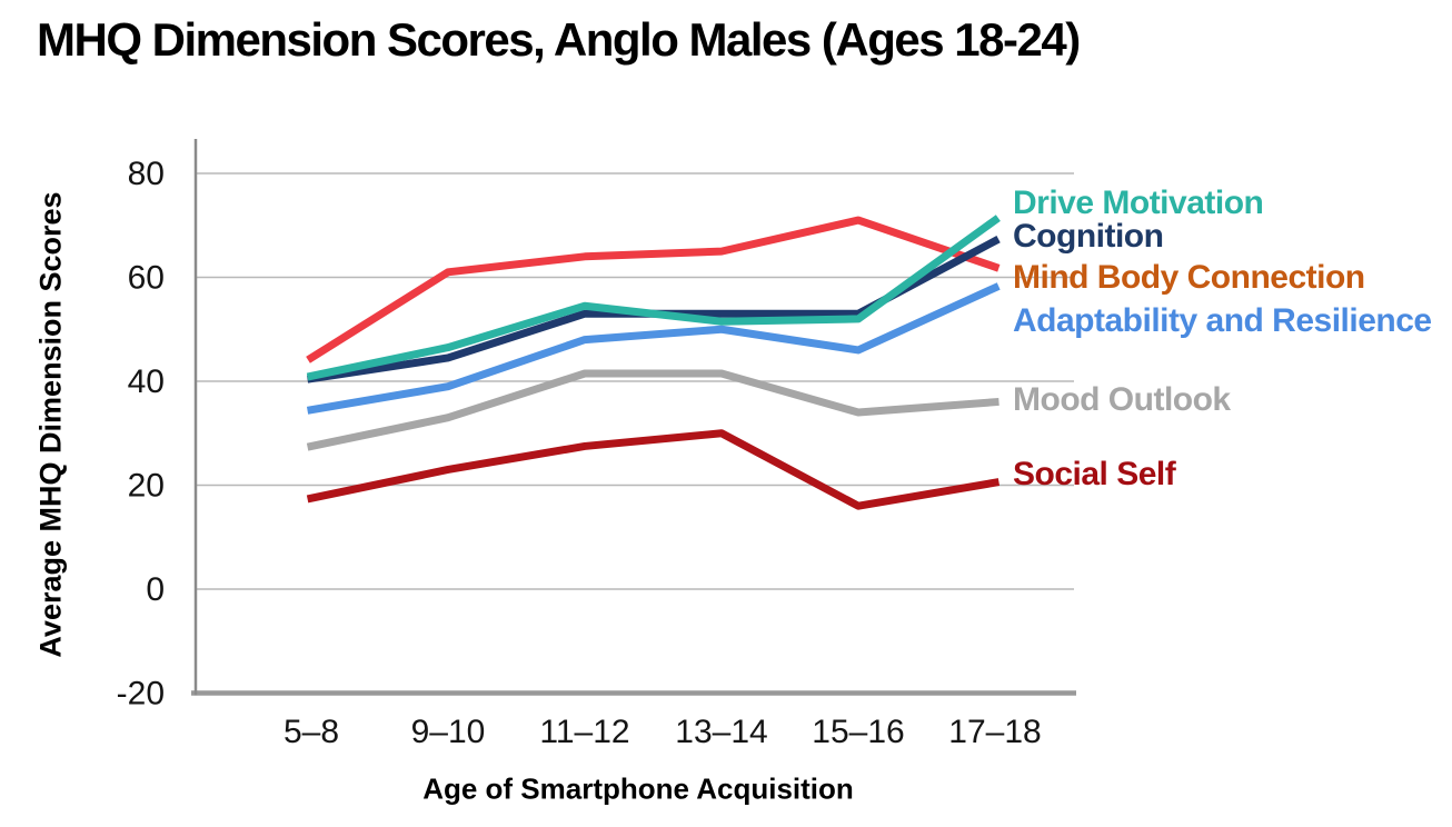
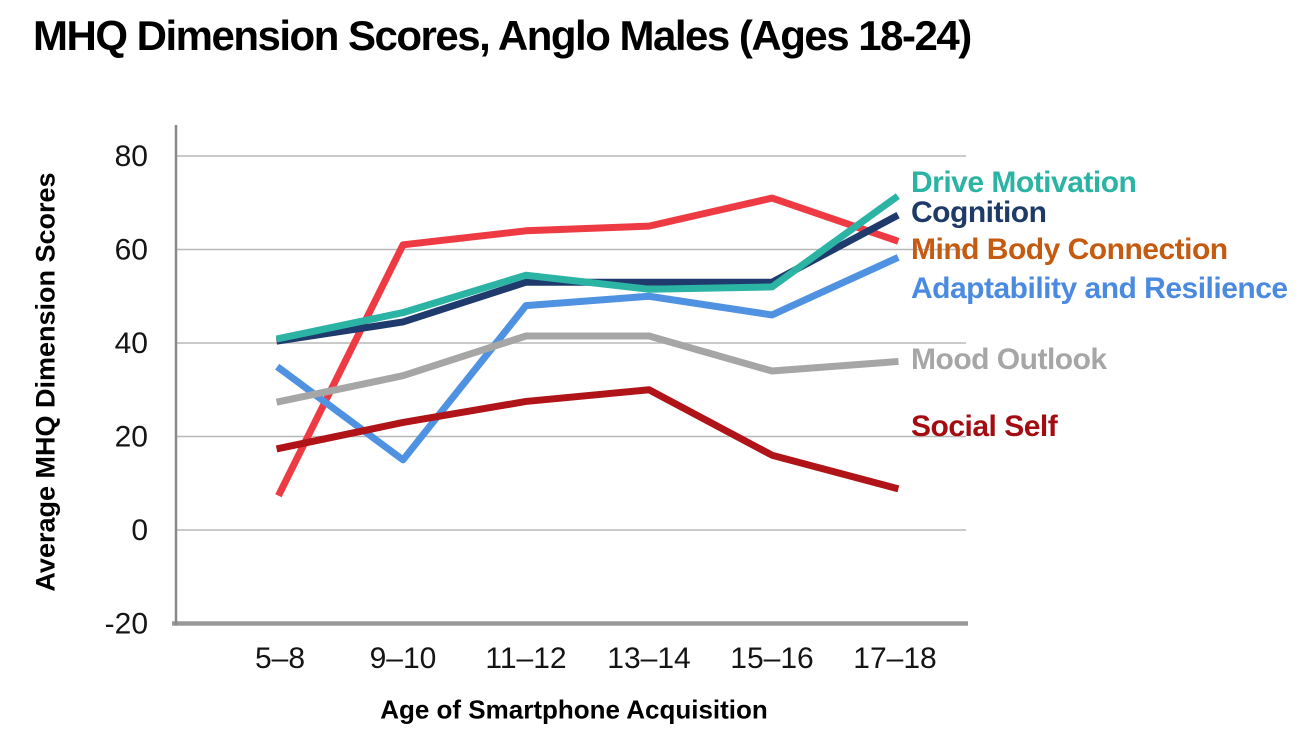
Mind Body Connection/5–8: 44 -> 8
Adaptability and Resilience/9–10: 39 -> 15
Social Self/17–18: 20 -> 9
